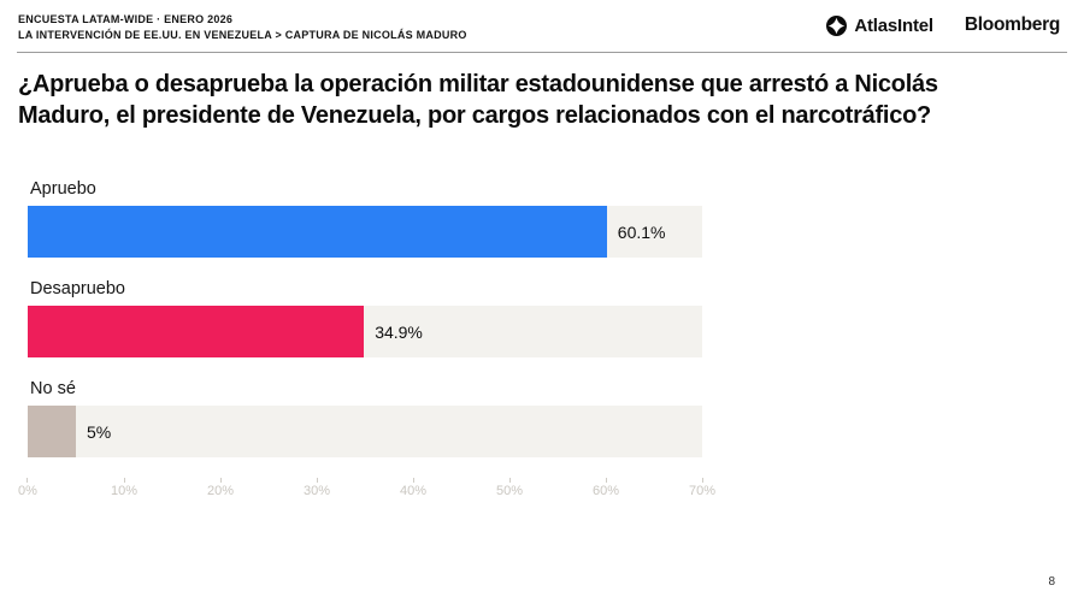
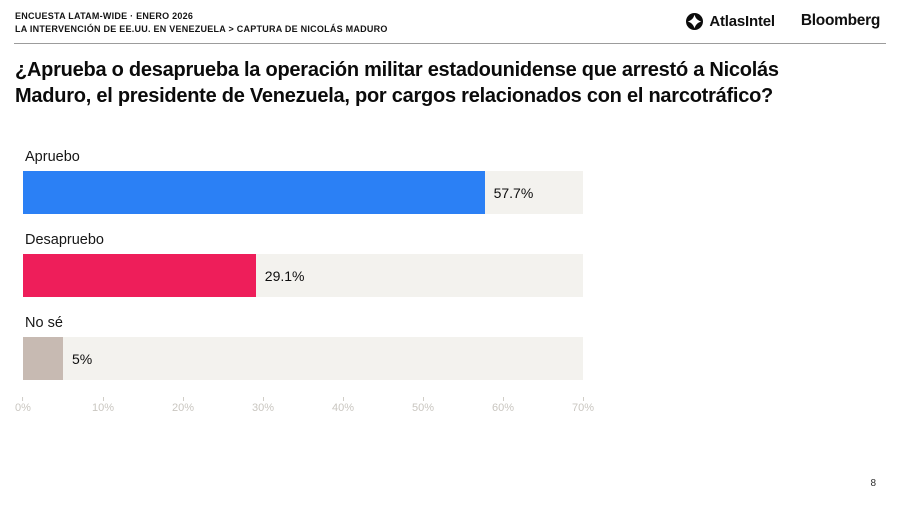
Apruebo: 60.1% -> 57.7%
Desapruebo: 34.9% -> 29.1%
